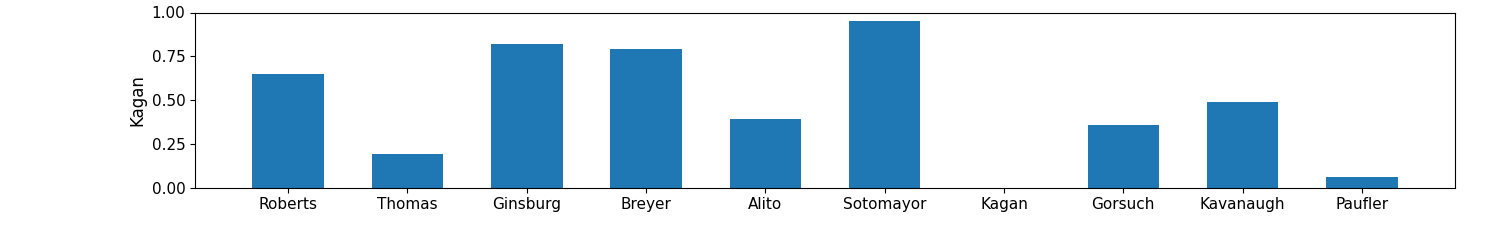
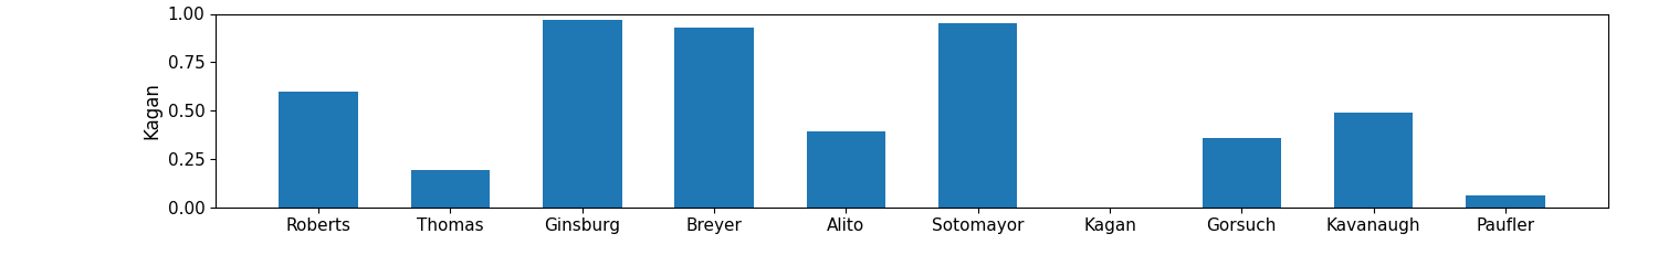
Roberts: 0.65 -> 0.60
Ginsburg: 0.82 -> 0.97
Breyer: 0.79 -> 0.93
